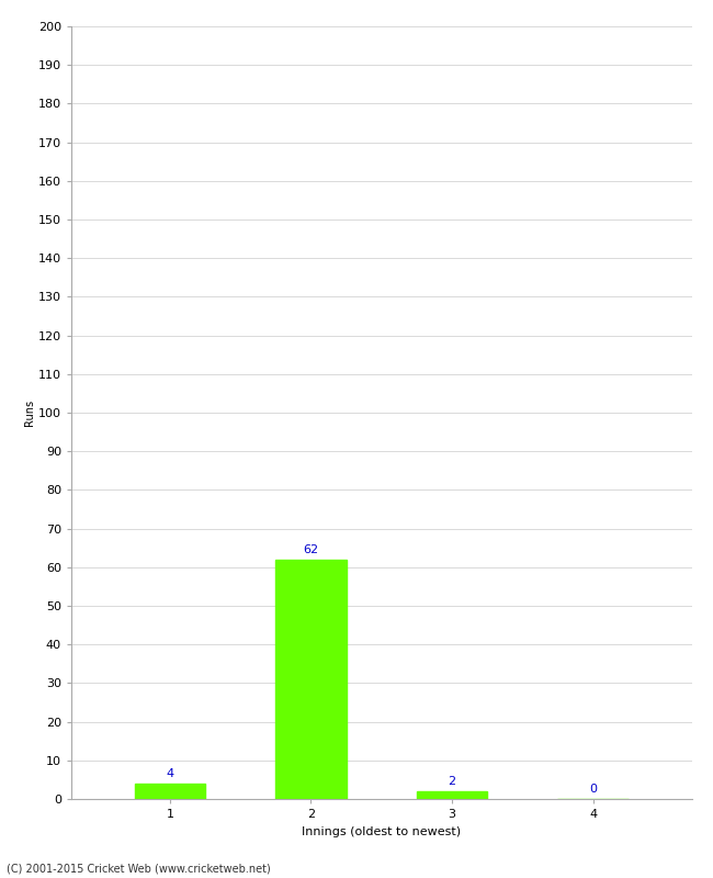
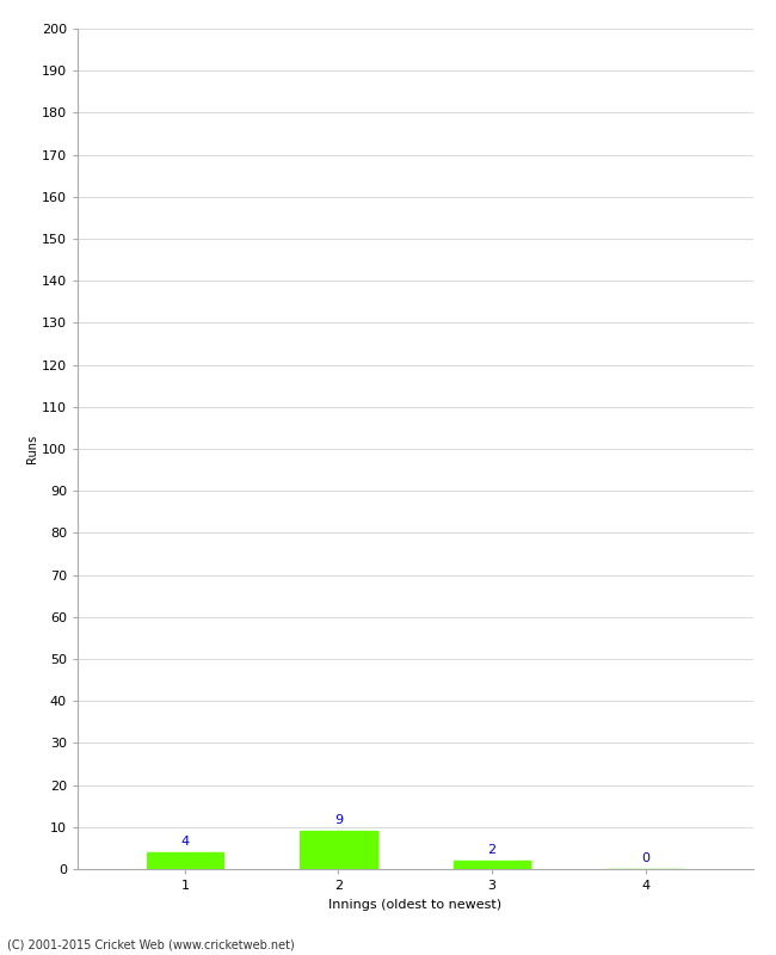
2: 62 -> 9
